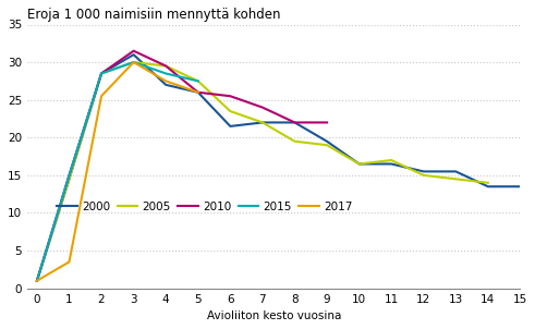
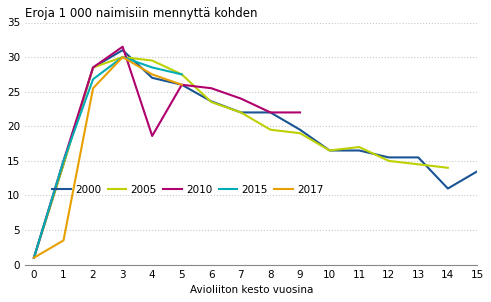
2015/2: 28.5 -> 26.8
2010/4: 29.5 -> 18.6
2000/6: 21.5 -> 23.6
2000/14: 13.5 -> 11.0
